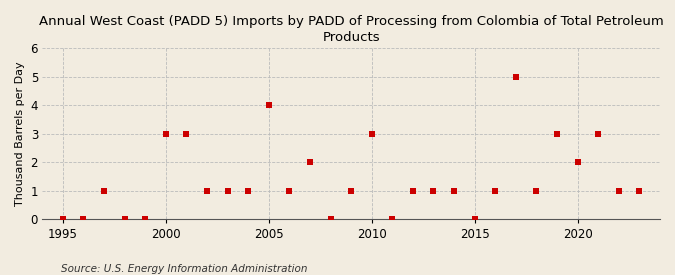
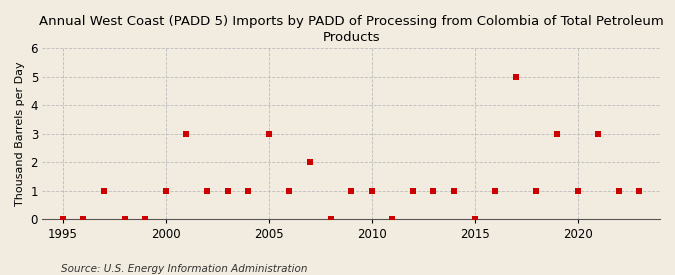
2000: 3 -> 1
2005: 4 -> 3
2010: 3 -> 1
2020: 2 -> 1
